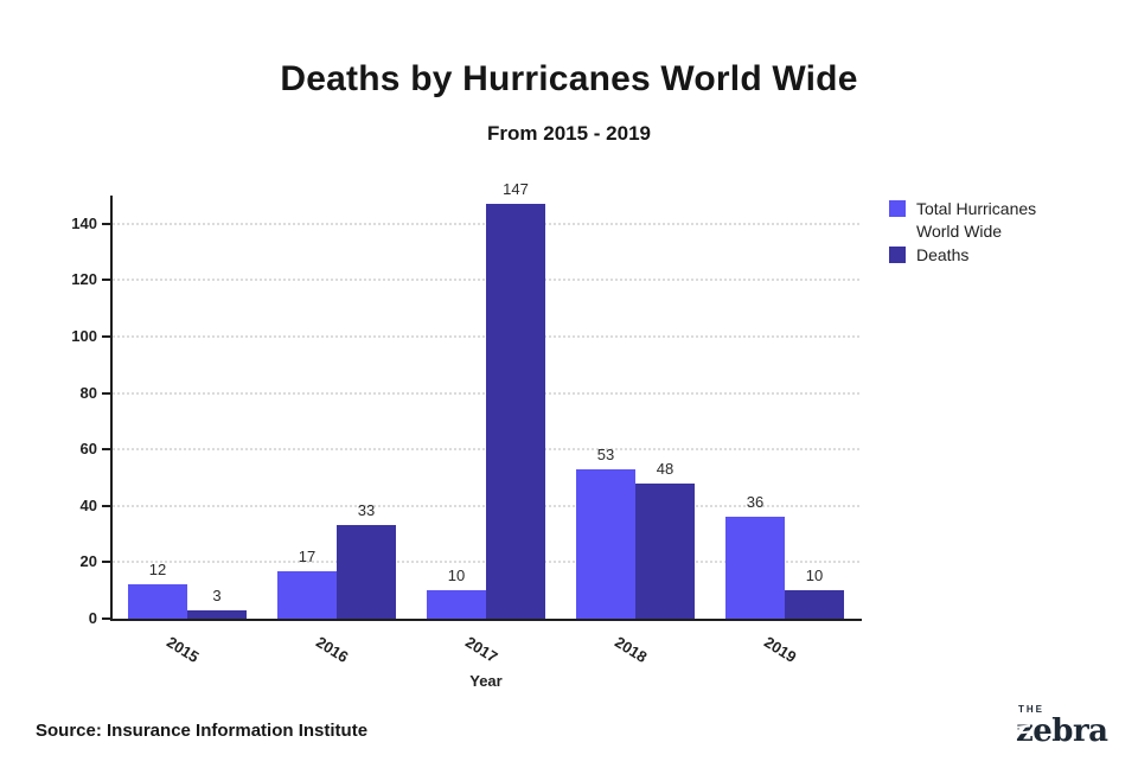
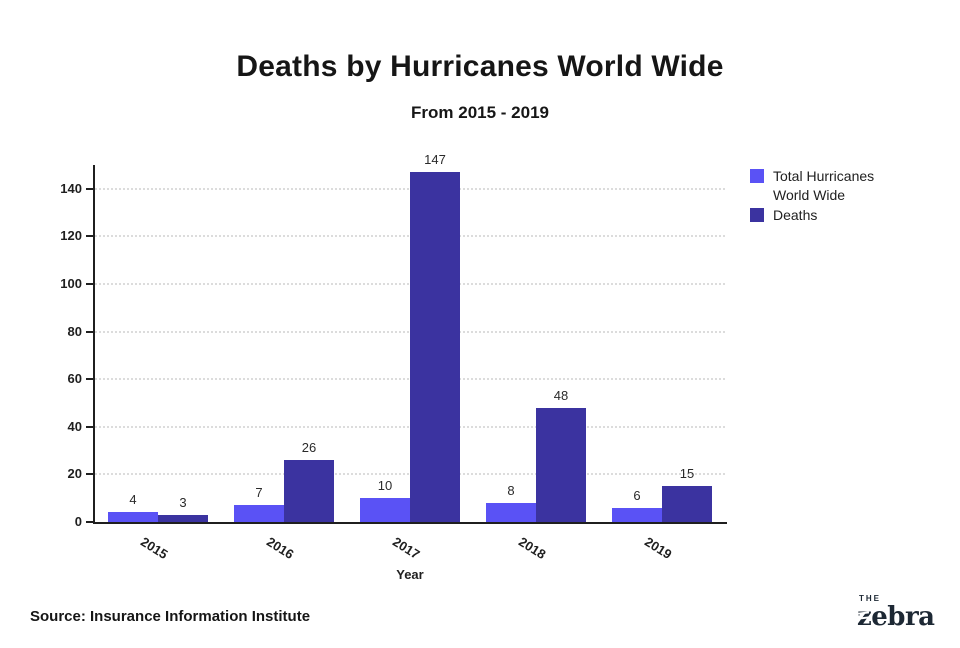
Total Hurricanes World Wide/2015: 12 -> 4
Total Hurricanes World Wide/2016: 17 -> 7
Deaths/2016: 33 -> 26
Total Hurricanes World Wide/2018: 53 -> 8
Total Hurricanes World Wide/2019: 36 -> 6
Deaths/2019: 10 -> 15
